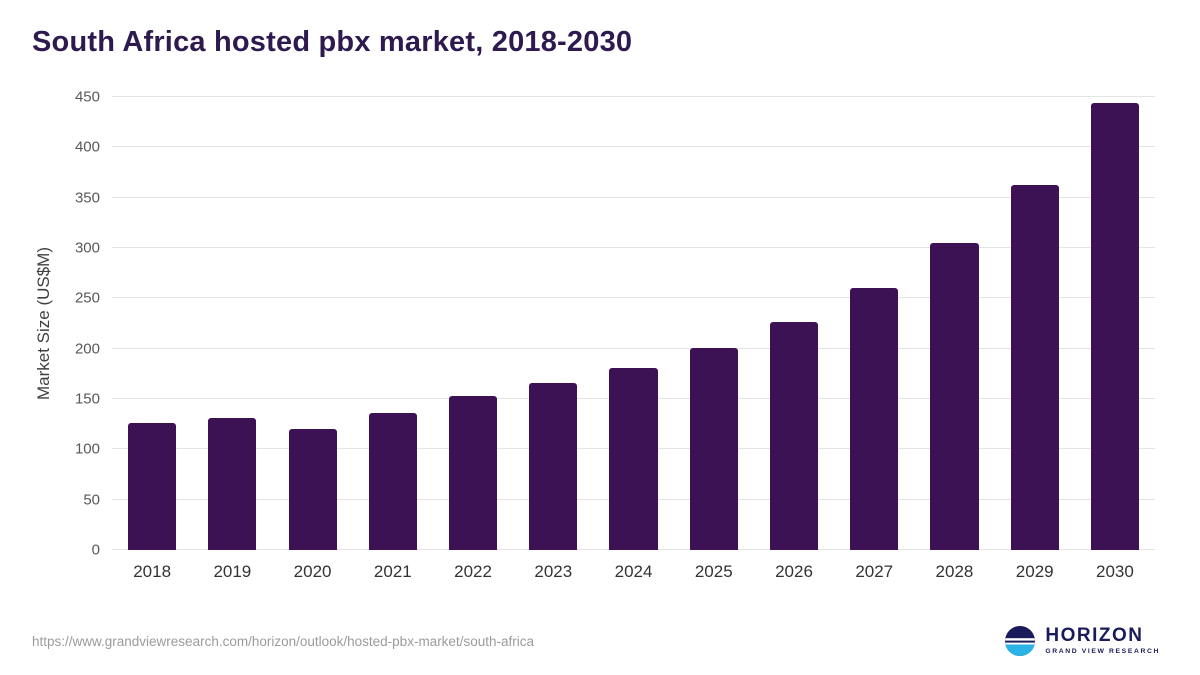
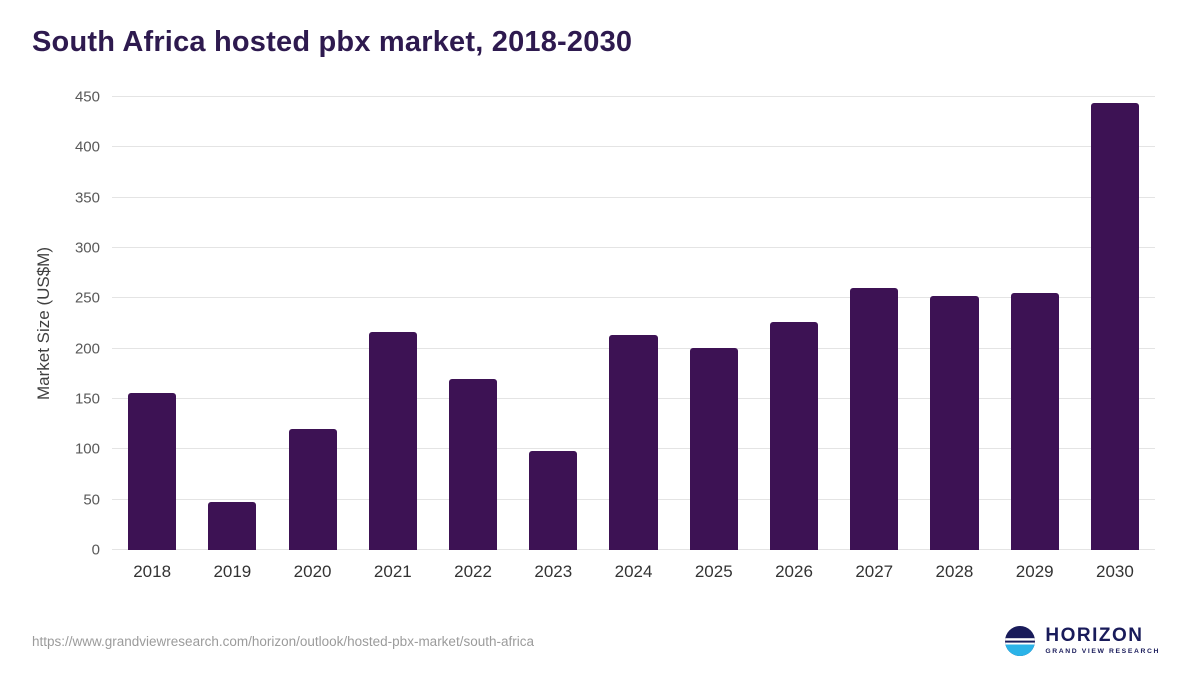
2018: 126 -> 156
2019: 131 -> 48
2021: 136 -> 217
2022: 153 -> 170
2023: 166 -> 98
2024: 181 -> 214
2028: 305 -> 252
2029: 363 -> 255
